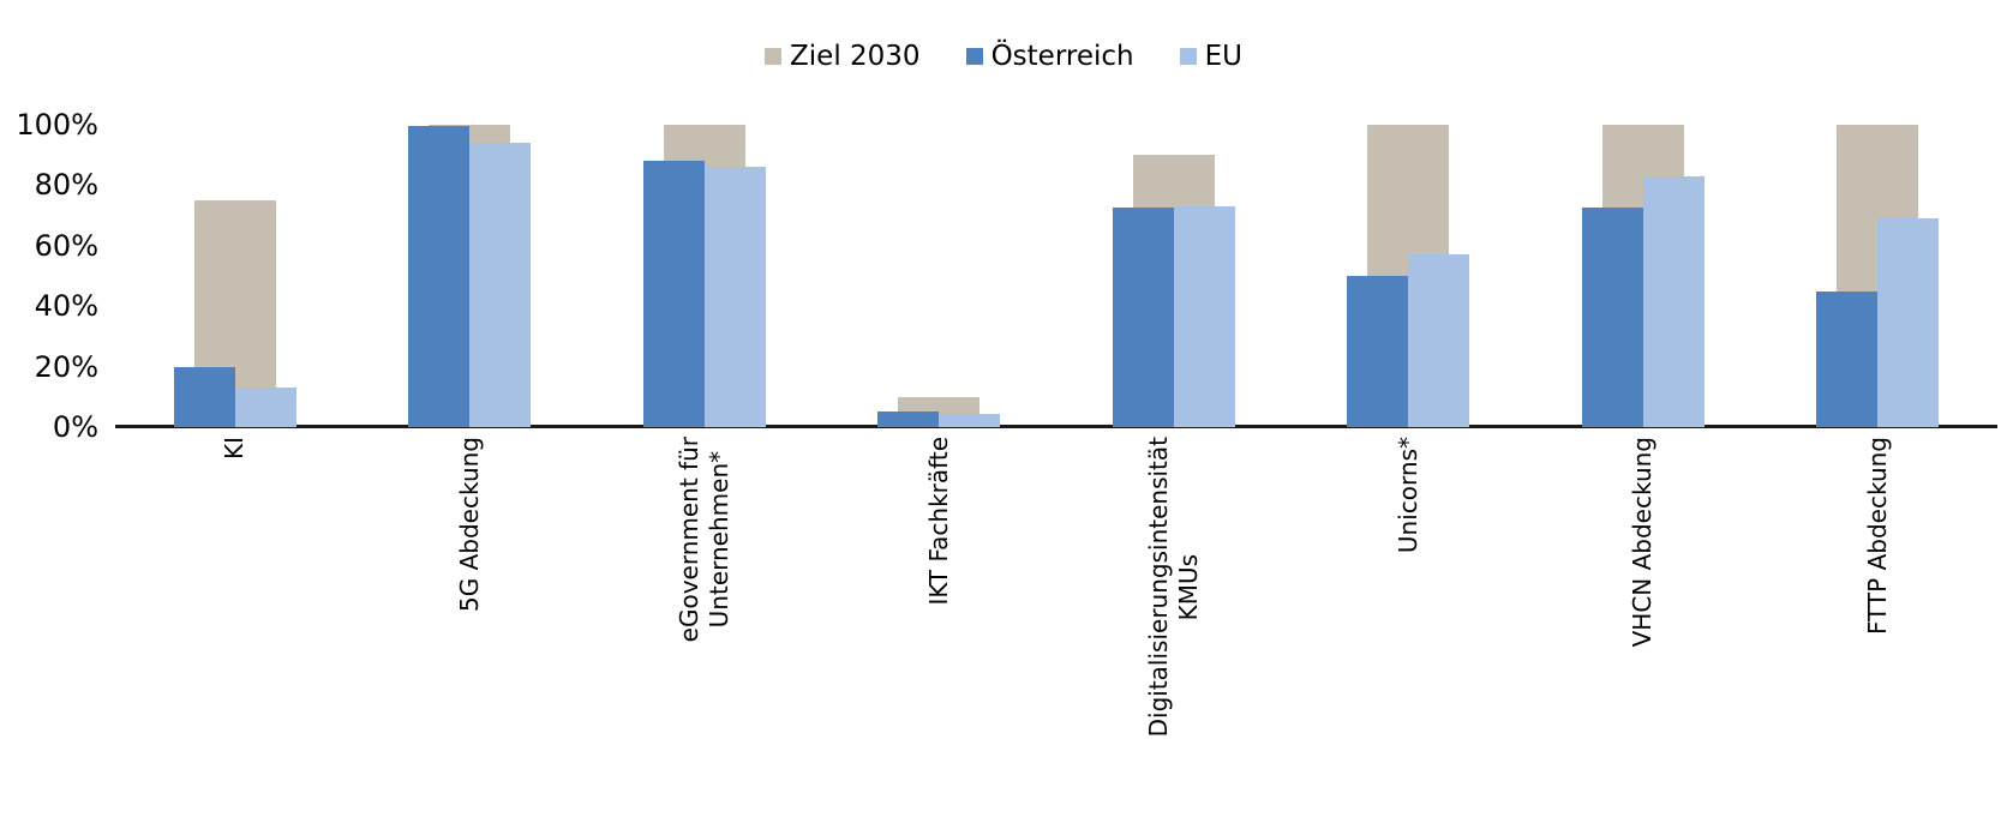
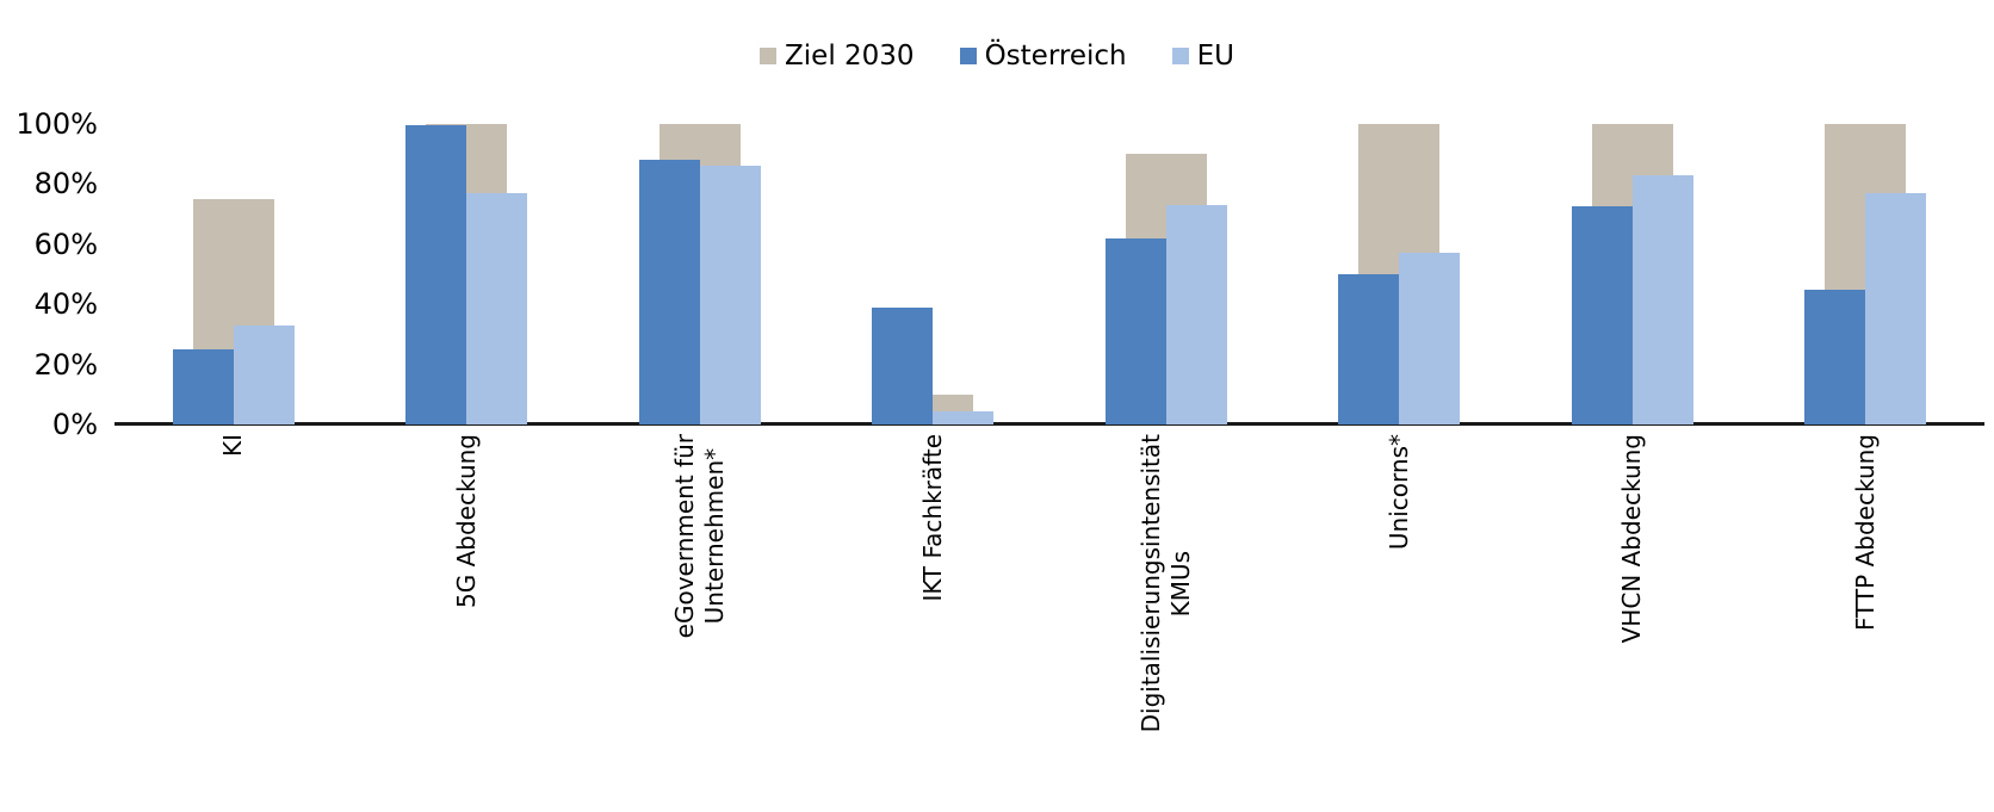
Österreich/KI: 20% -> 25%
EU/KI: 13% -> 33%
EU/5G Abdeckung: 94% -> 77%
Österreich/IKT Fachkräfte: 5% -> 39%
Österreich/Digitalisierungsintensität KMUs: 72% -> 62%
EU/FTTP Abdeckung: 69% -> 77%
